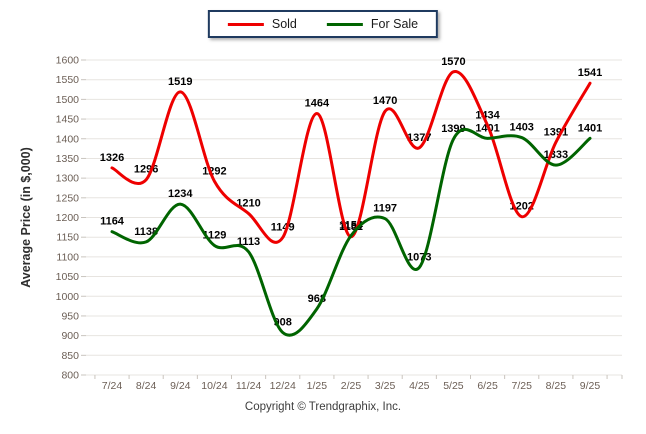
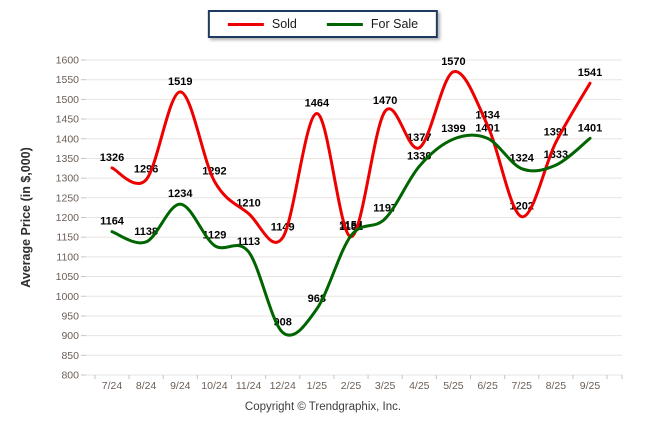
For Sale/4/25: 1073 -> 1330
For Sale/7/25: 1403 -> 1324
